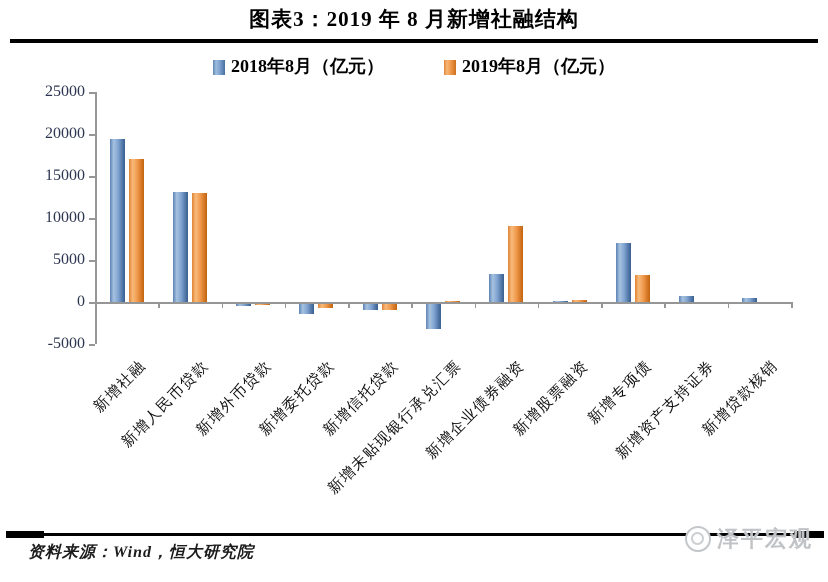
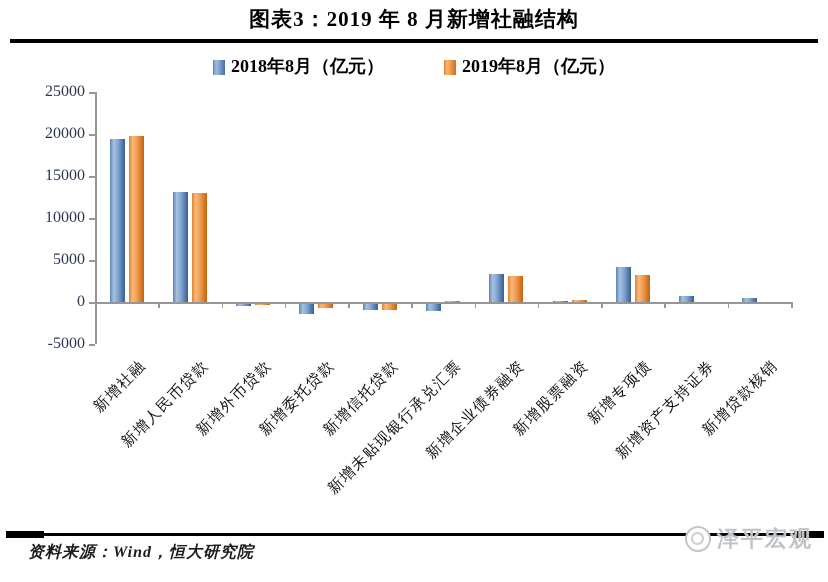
2019年8月（亿元）/新增社融: 17000 -> 20000
2018年8月（亿元）/新增未贴现银行承兑汇票: -3000 -> -1000
2019年8月（亿元）/新增企业债券融资: 9000 -> 3000
2018年8月（亿元）/新增专项债: 7000 -> 4000
